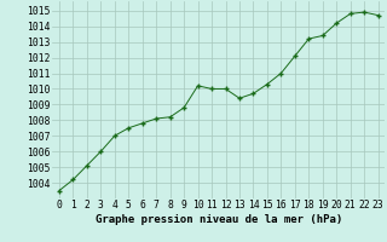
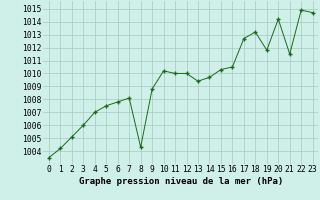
8: 1008.2 -> 1004.3
16: 1011.0 -> 1010.5
17: 1012.1 -> 1012.7
19: 1013.4 -> 1011.8
21: 1014.8 -> 1011.5
